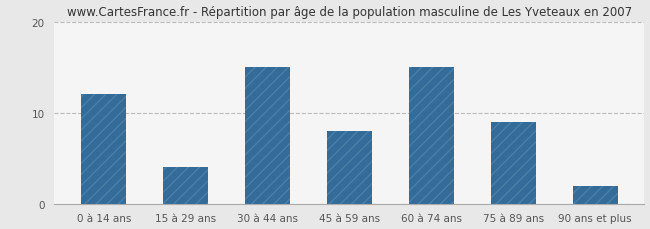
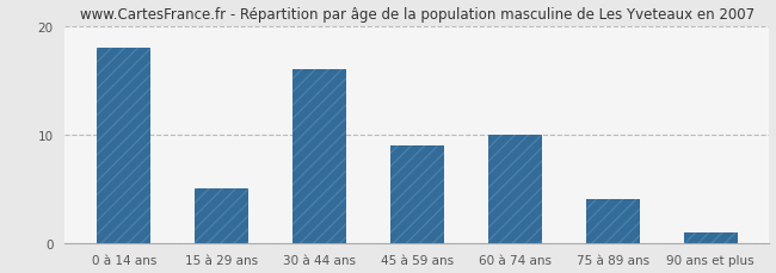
0 à 14 ans: 12 -> 18
15 à 29 ans: 4 -> 5
30 à 44 ans: 15 -> 16
45 à 59 ans: 8 -> 9
60 à 74 ans: 15 -> 10
75 à 89 ans: 9 -> 4
90 ans et plus: 2 -> 1
